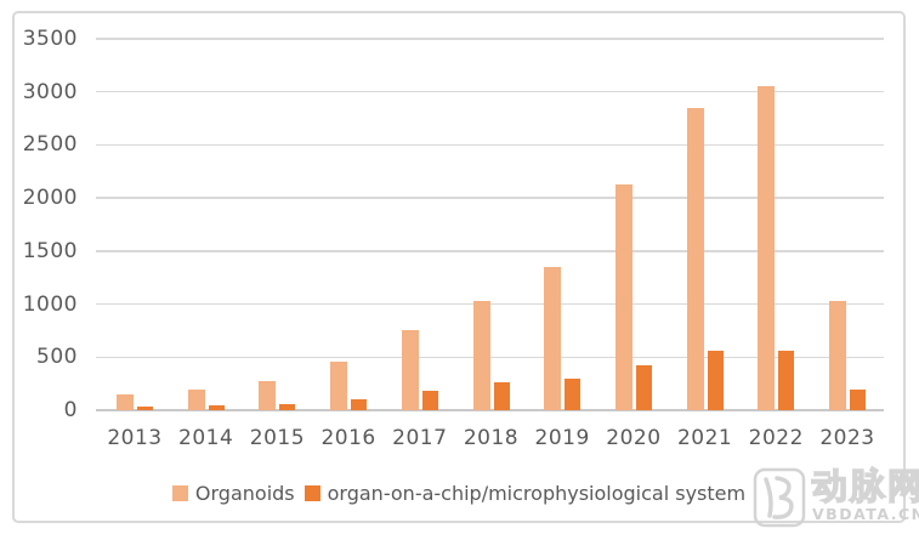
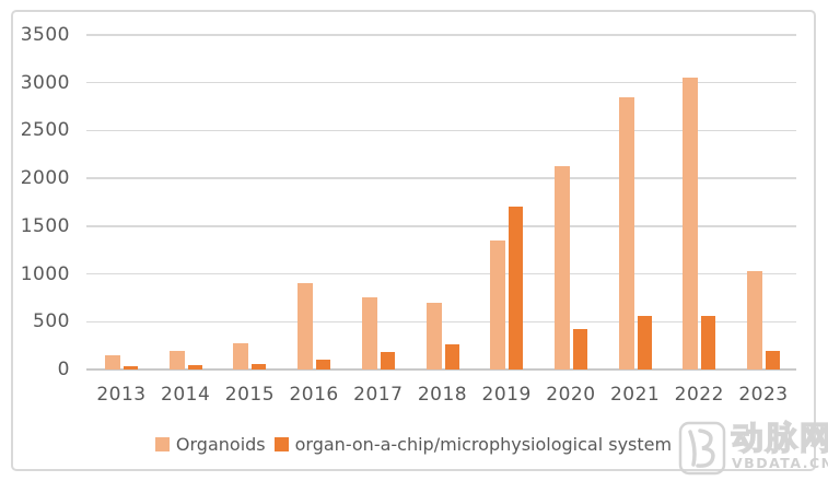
Organoids/2016: 500 -> 900
Organoids/2018: 1000 -> 700
organ-on-a-chip/microphysiological system/2019: 300 -> 1700
